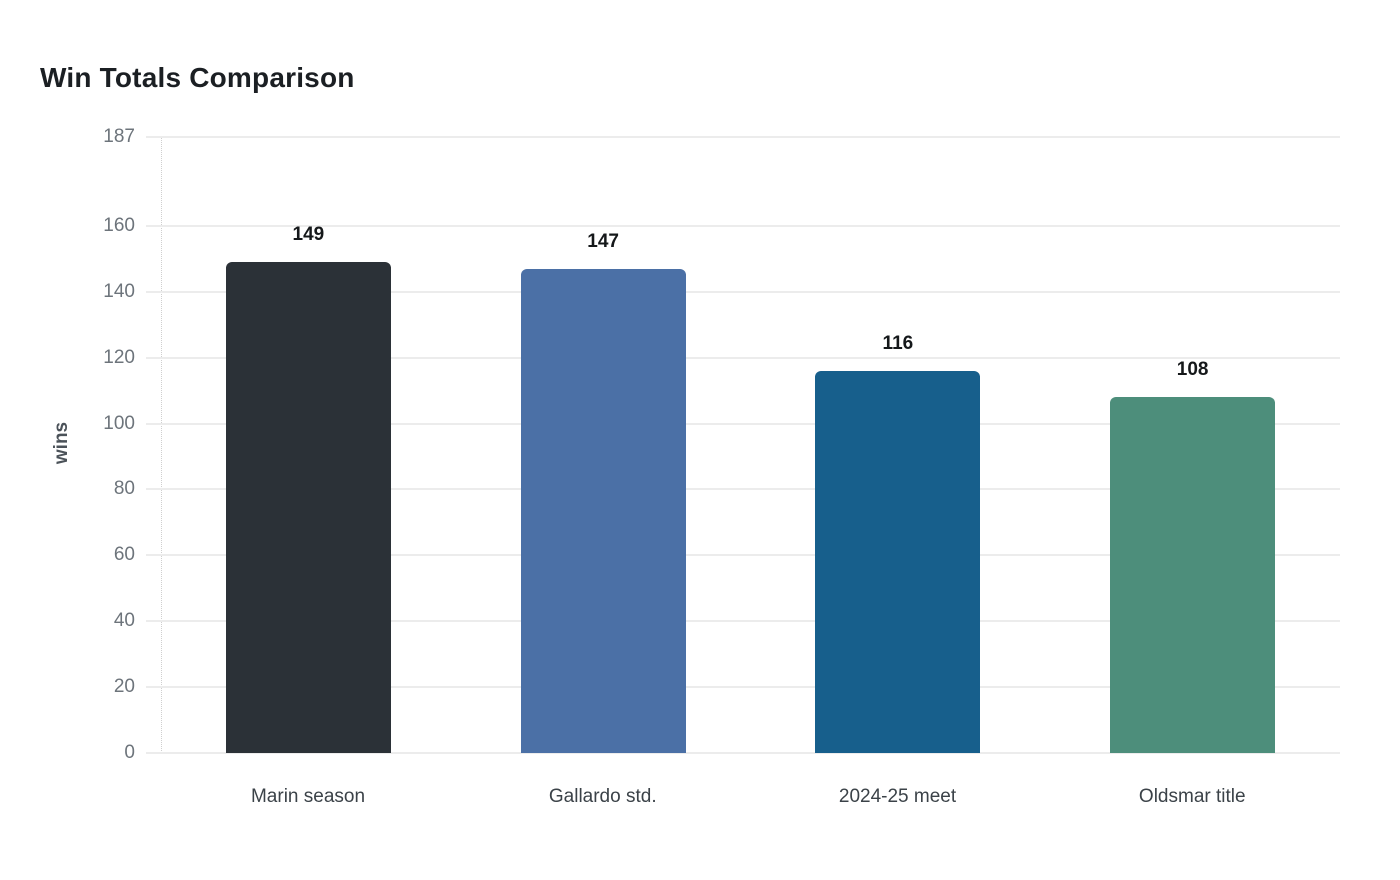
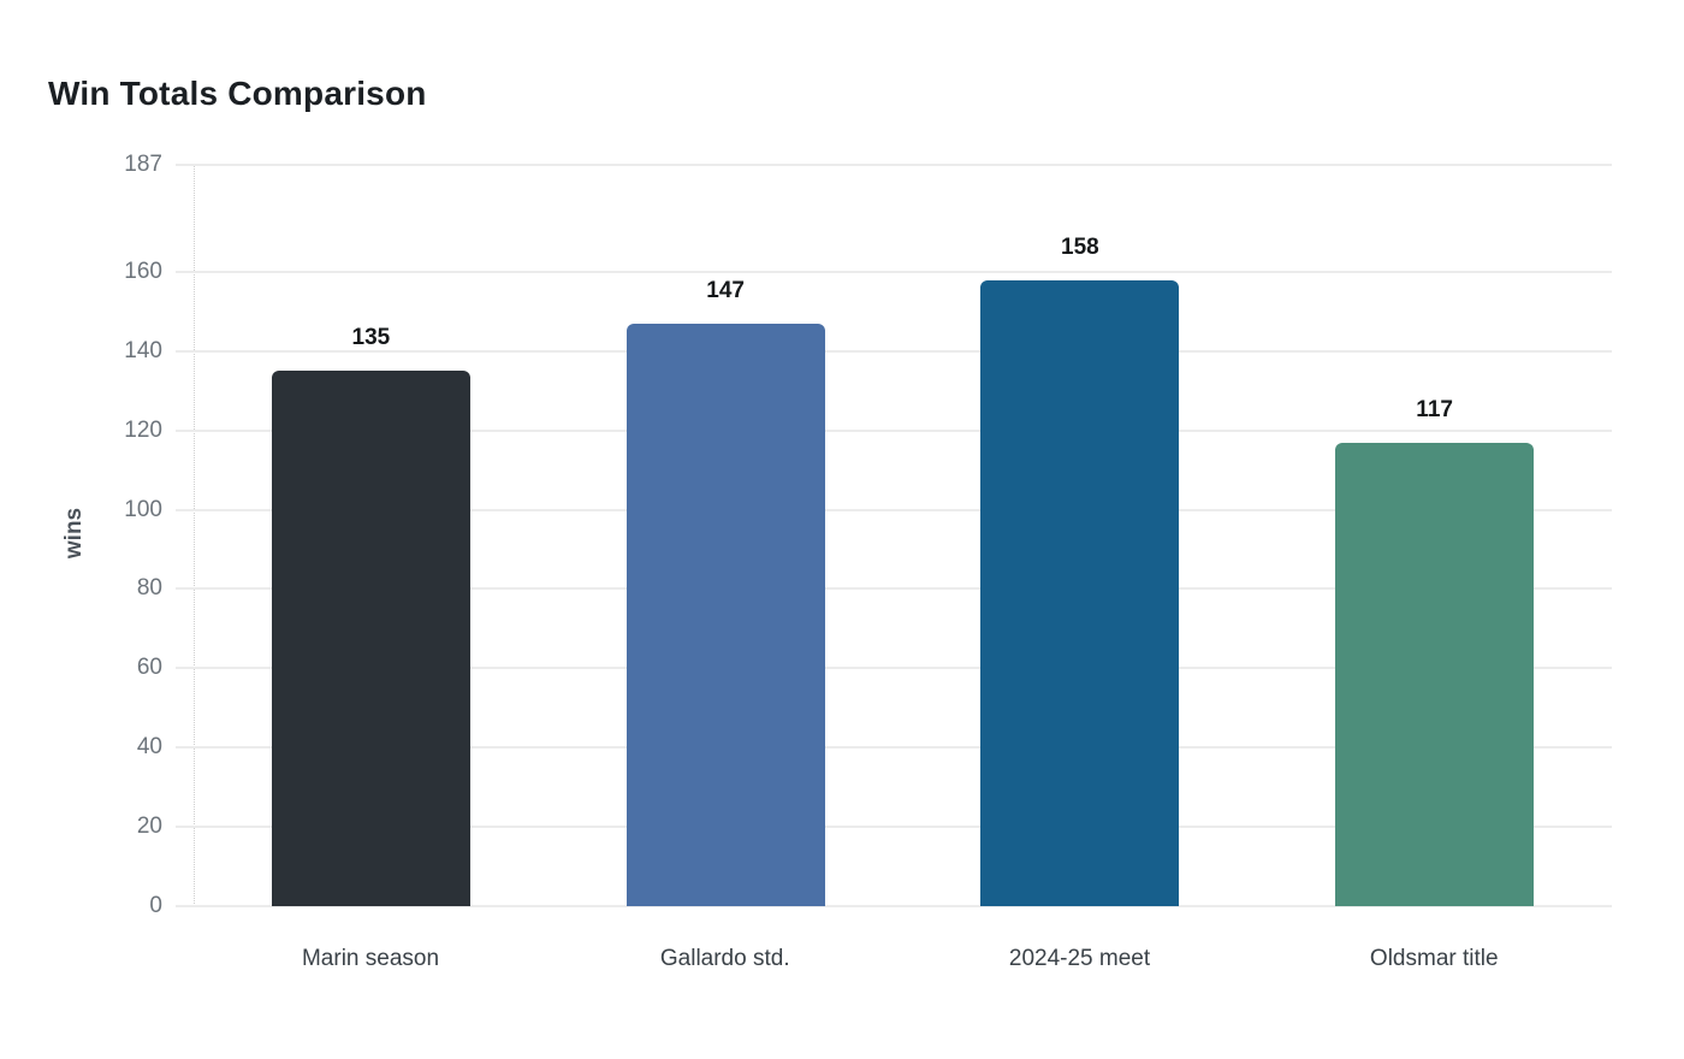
Marin season: 149 -> 135
2024-25 meet: 116 -> 158
Oldsmar title: 108 -> 117
